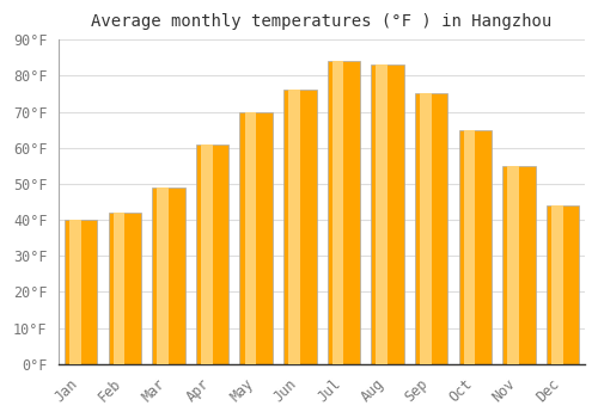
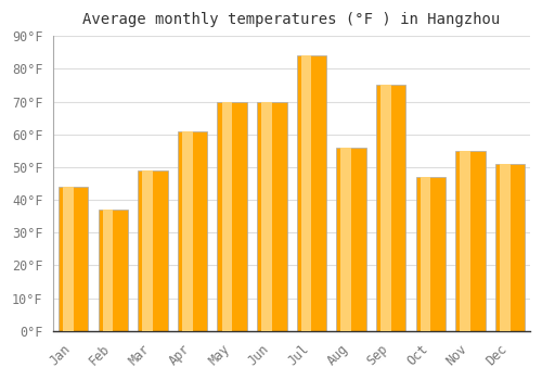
Jan: 40°F -> 44°F
Feb: 42°F -> 37°F
Jun: 76°F -> 70°F
Aug: 83°F -> 56°F
Oct: 65°F -> 47°F
Dec: 44°F -> 51°F
